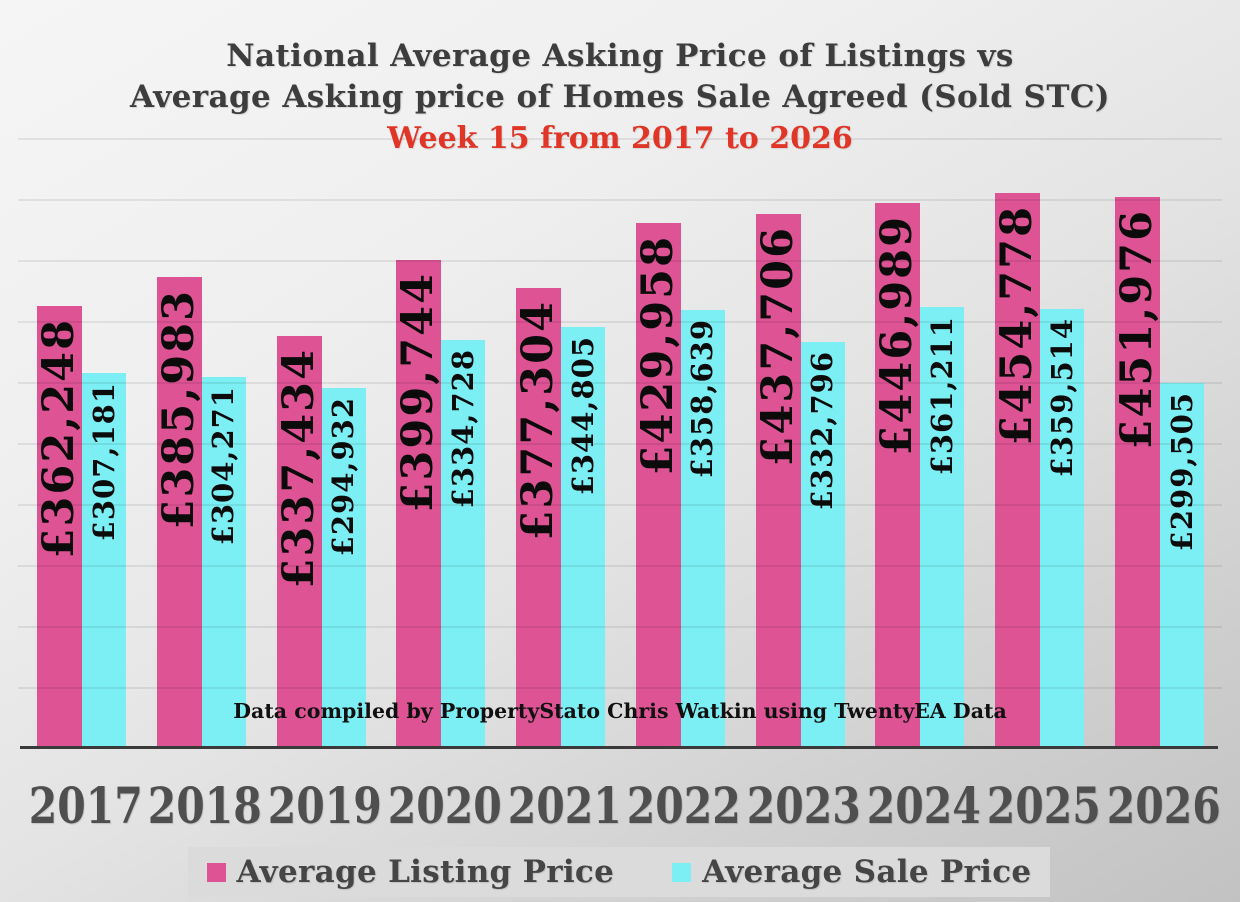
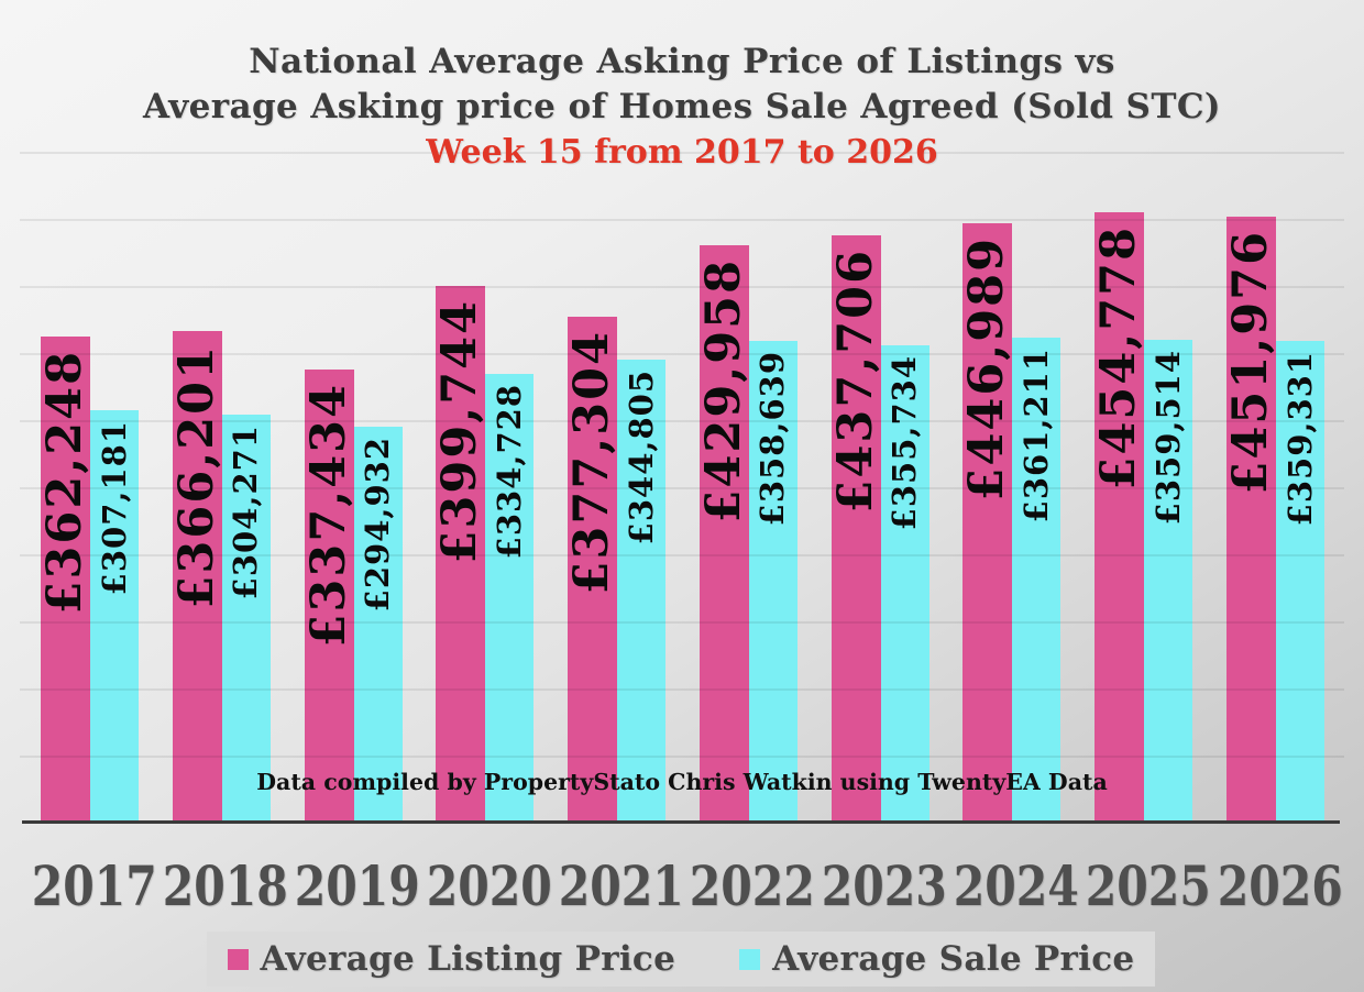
Average Listing Price/2018: £385,983 -> £366,201
Average Sale Price/2023: £332,796 -> £355,734
Average Sale Price/2026: £299,505 -> £359,331
